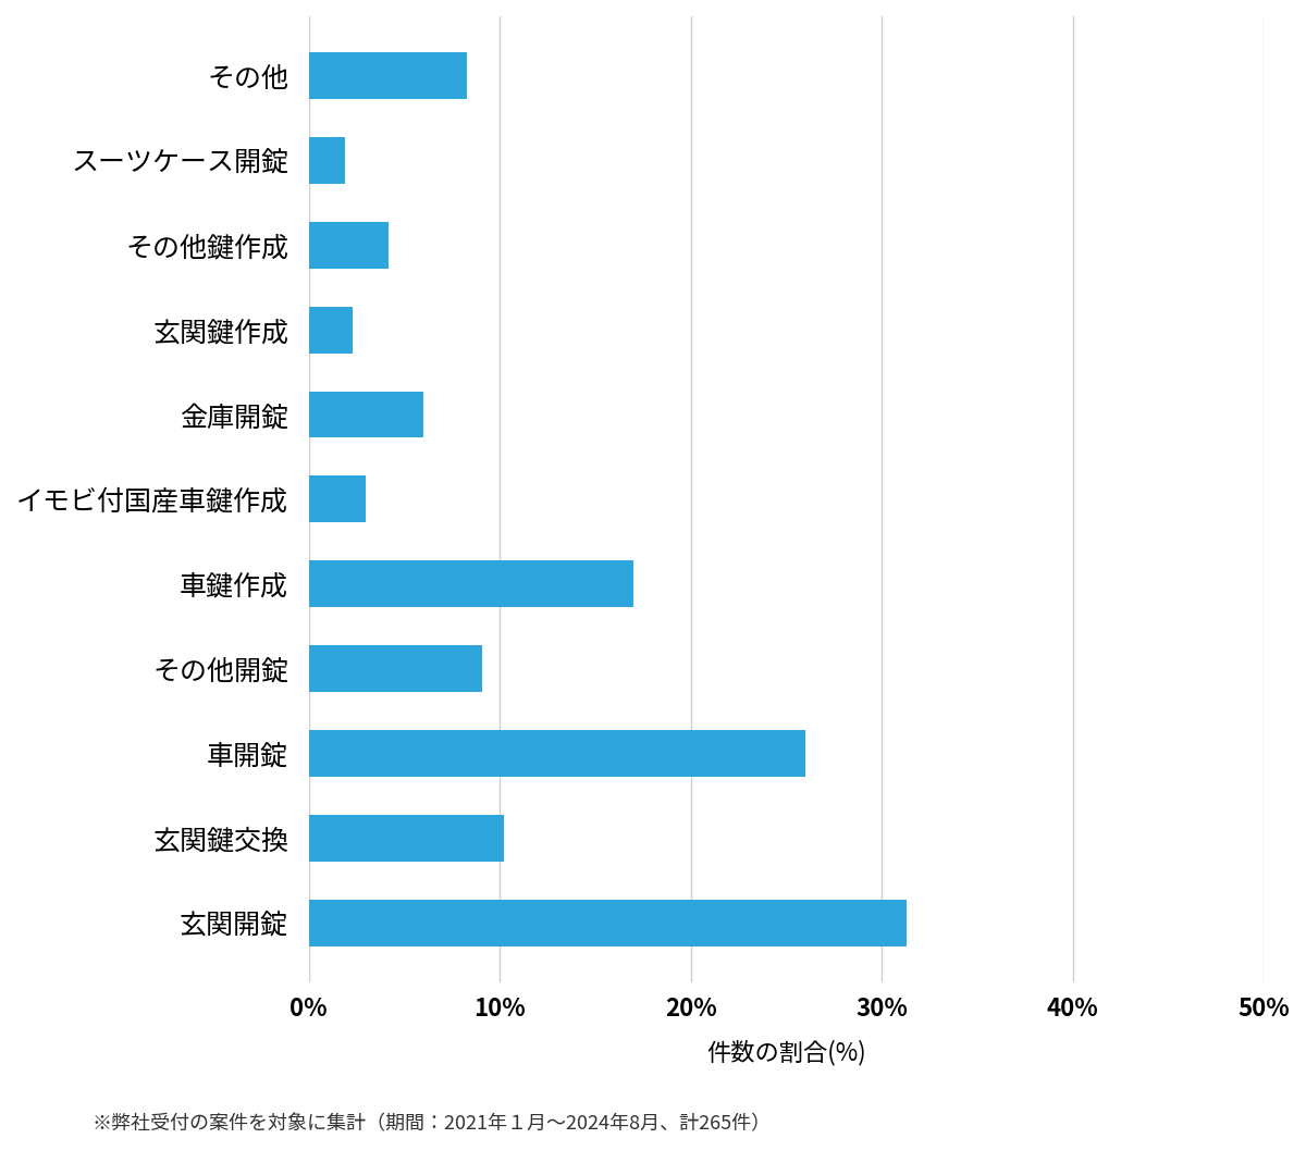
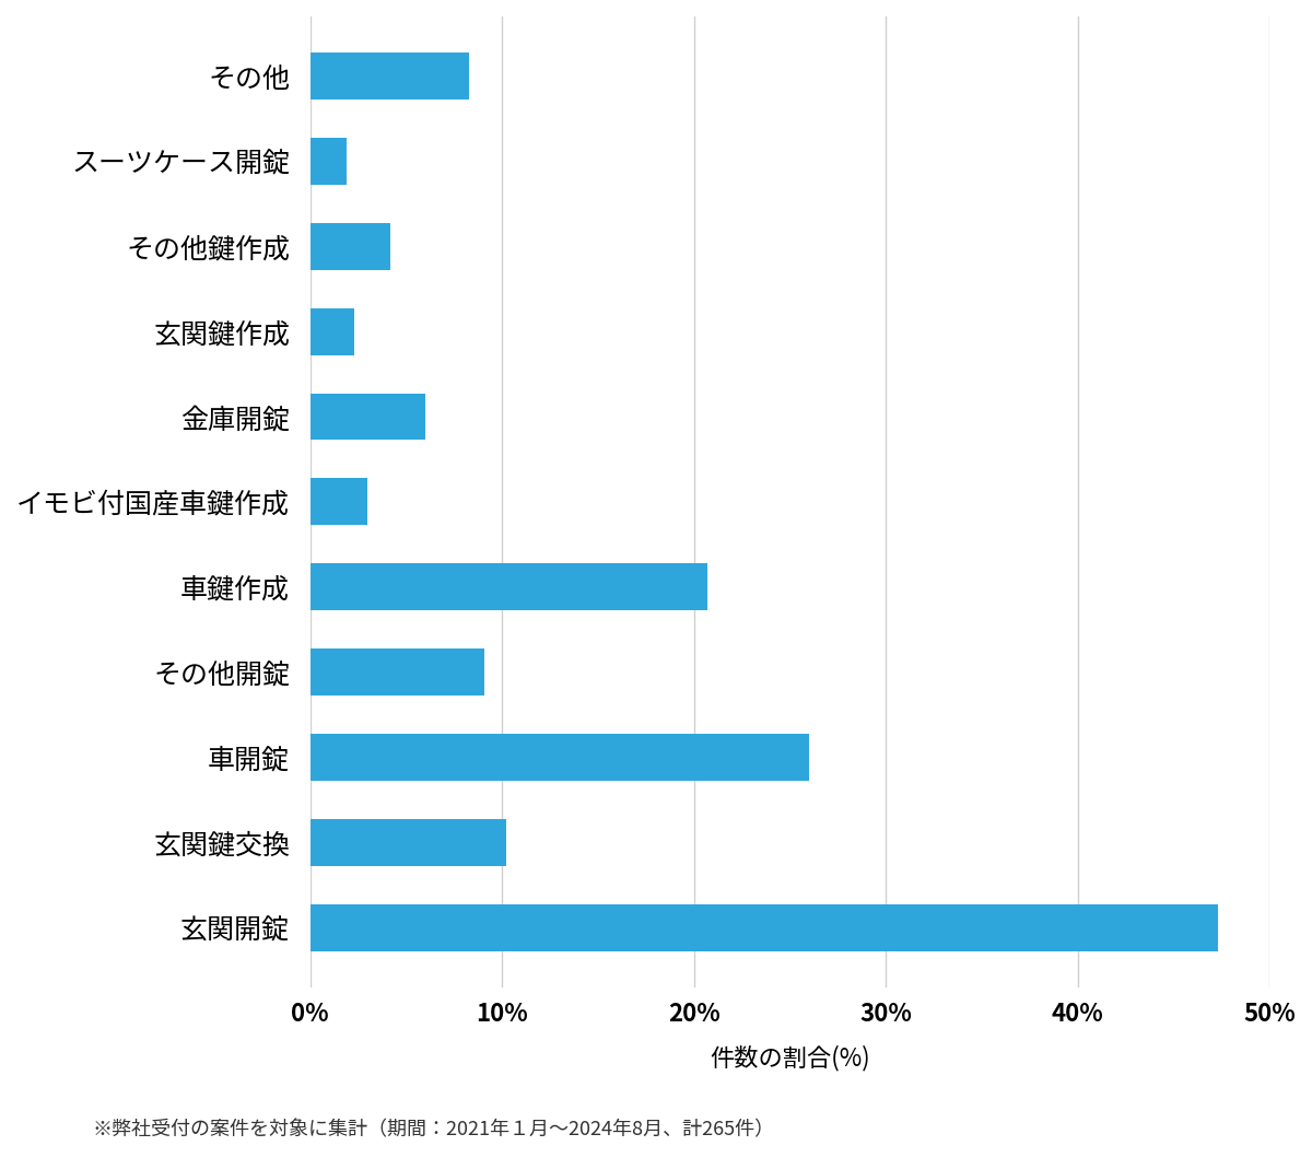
車鍵作成: 17.0% -> 20.7%
玄関開錠: 31.3% -> 47.3%
